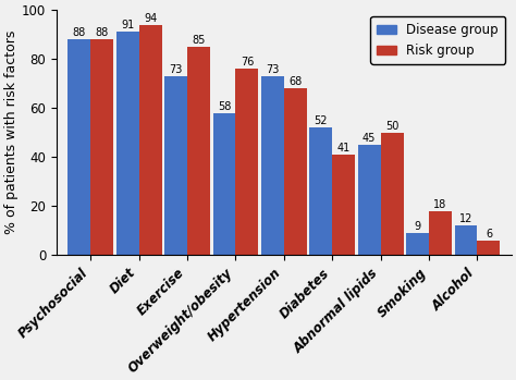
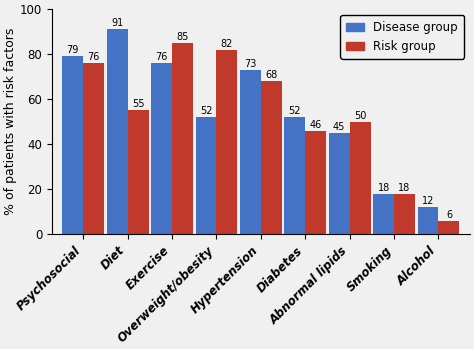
Disease group/Psychosocial: 88 -> 79
Risk group/Psychosocial: 88 -> 76
Risk group/Diet: 94 -> 55
Disease group/Exercise: 73 -> 76
Disease group/Overweight/obesity: 58 -> 52
Risk group/Overweight/obesity: 76 -> 82
Risk group/Diabetes: 41 -> 46
Disease group/Smoking: 9 -> 18
